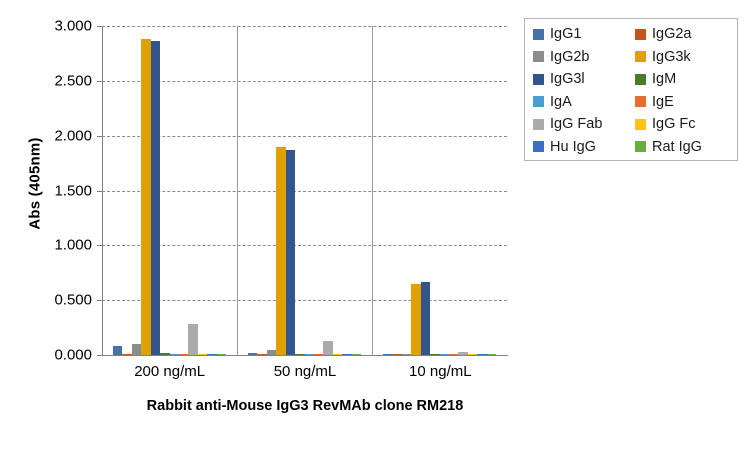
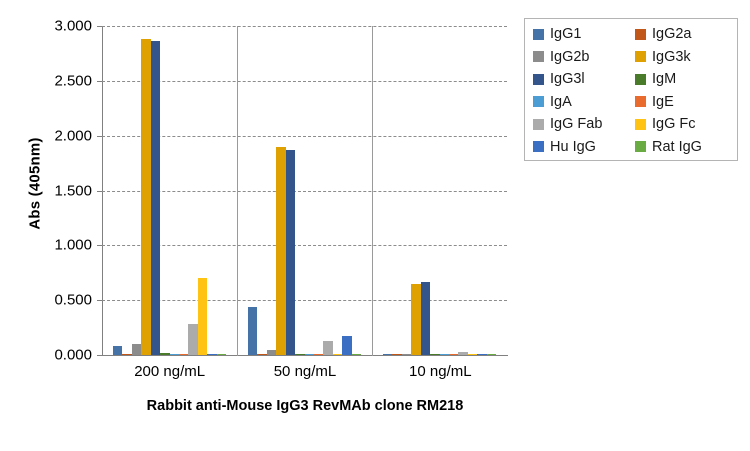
IgG Fc/200 ng/mL: 0.01 -> 0.70
IgG1/50 ng/mL: 0.02 -> 0.44
Hu IgG/50 ng/mL: 0.01 -> 0.17
